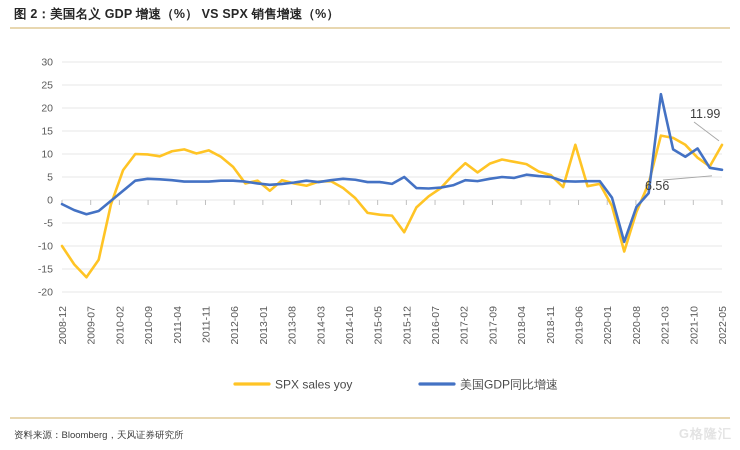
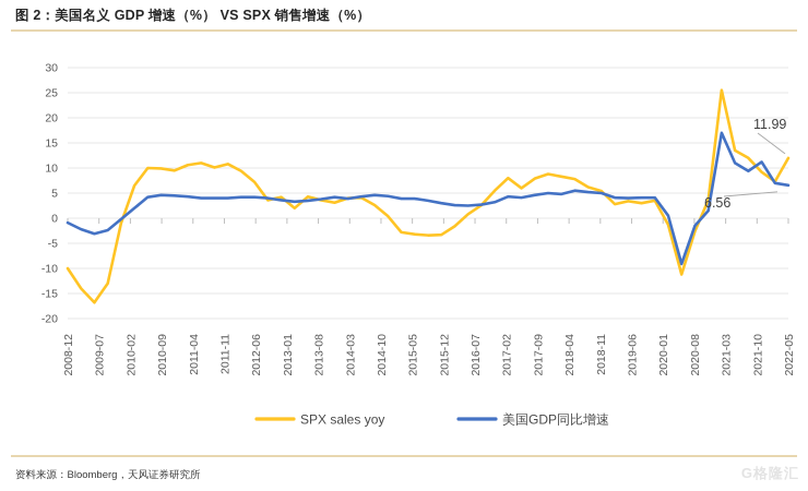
SPX sales yoy/2015-12: -7 -> -3
美国GDP同比增速/2015-12: 5 -> 3
SPX sales yoy/2019-06: 12 -> 3
SPX sales yoy/2021-03: 14 -> 26
美国GDP同比增速/2021-03: 23 -> 17
